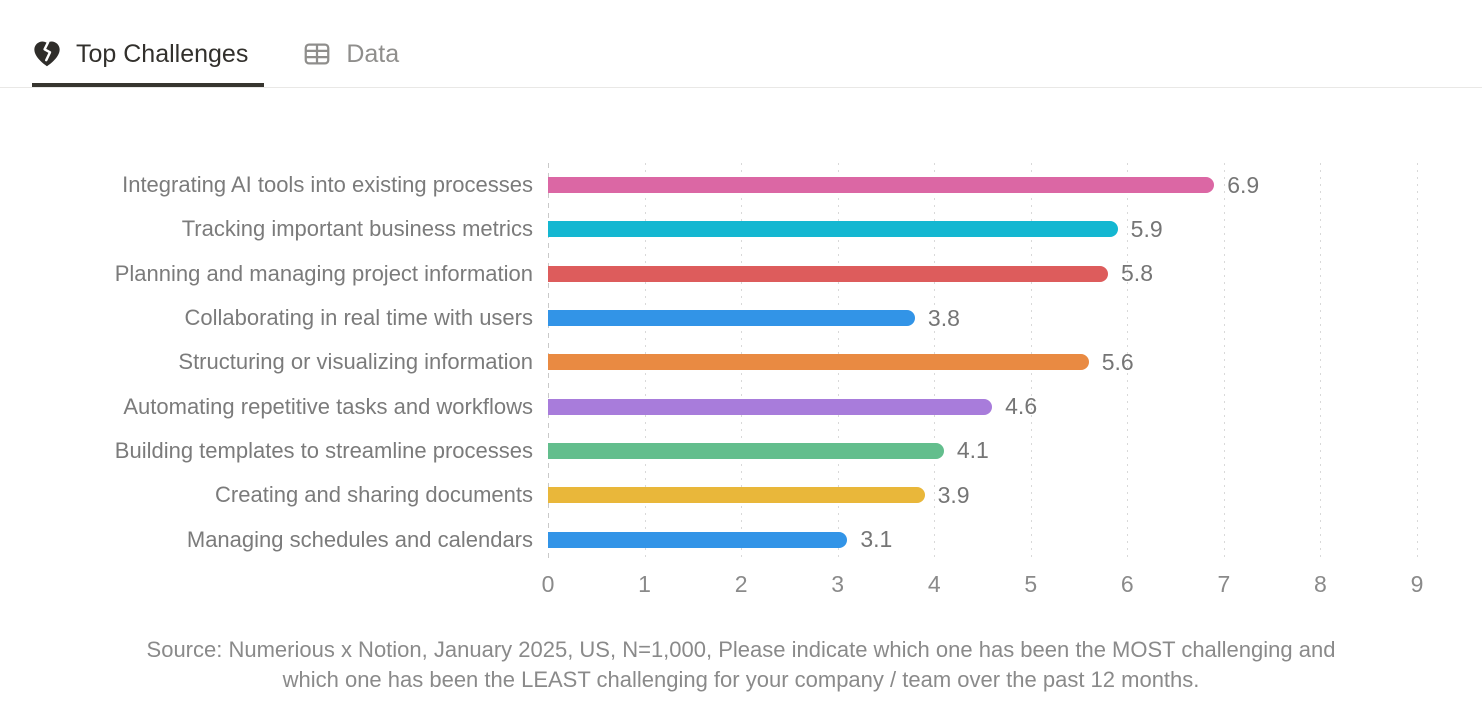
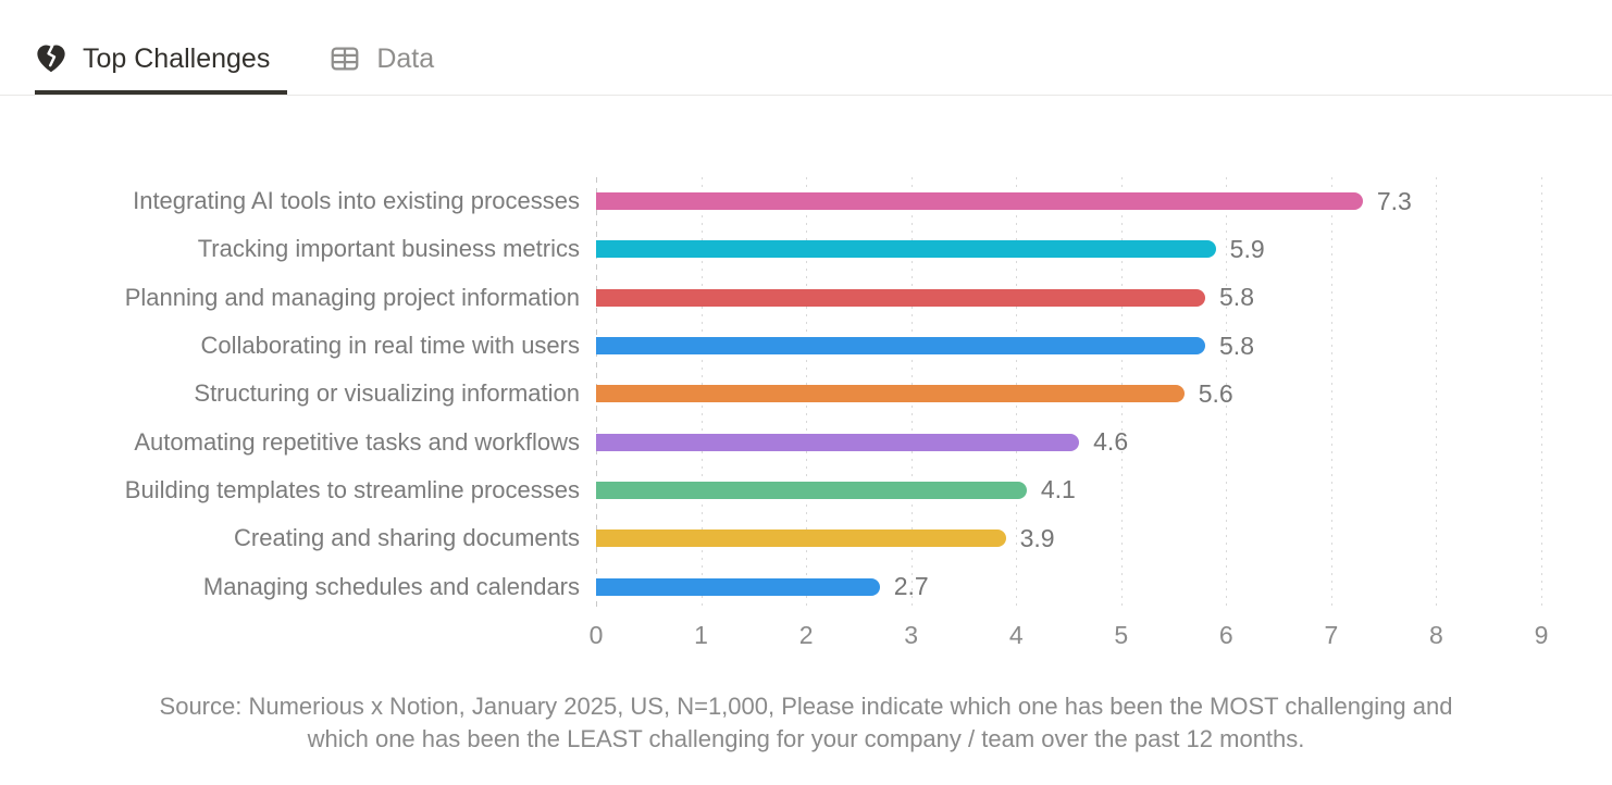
Integrating AI tools into existing processes: 6.9 -> 7.3
Collaborating in real time with users: 3.8 -> 5.8
Managing schedules and calendars: 3.1 -> 2.7
